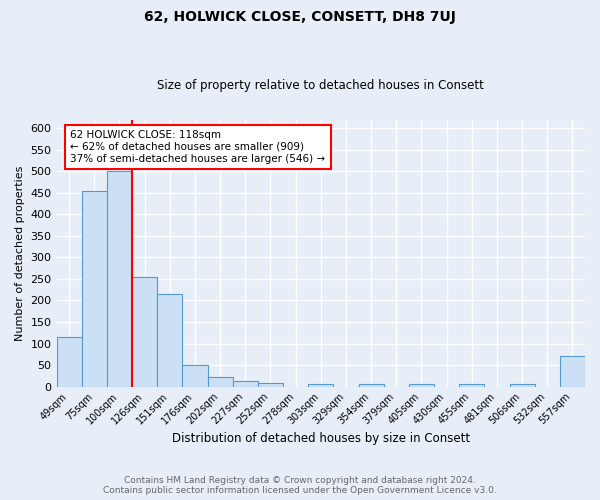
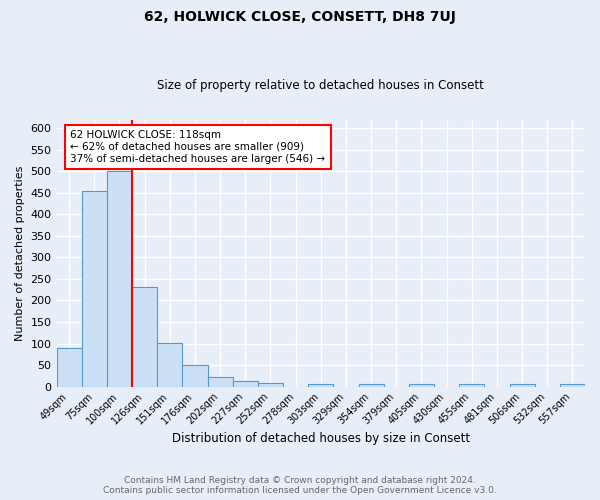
49sqm: 115 -> 90
126sqm: 255 -> 232
151sqm: 215 -> 102
557sqm: 70 -> 5
